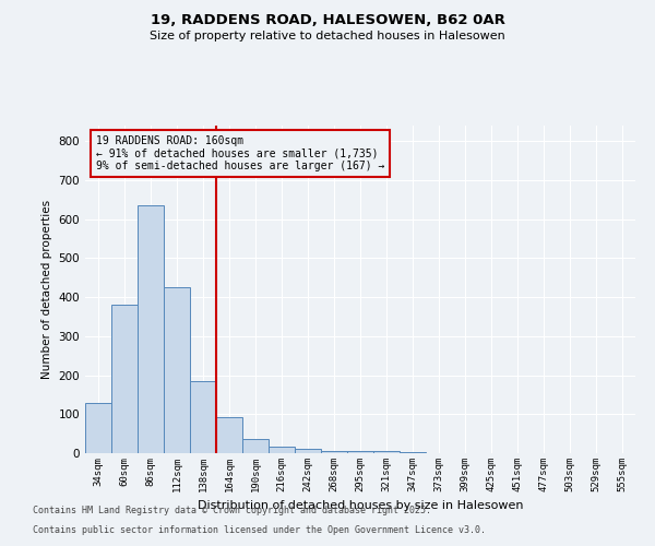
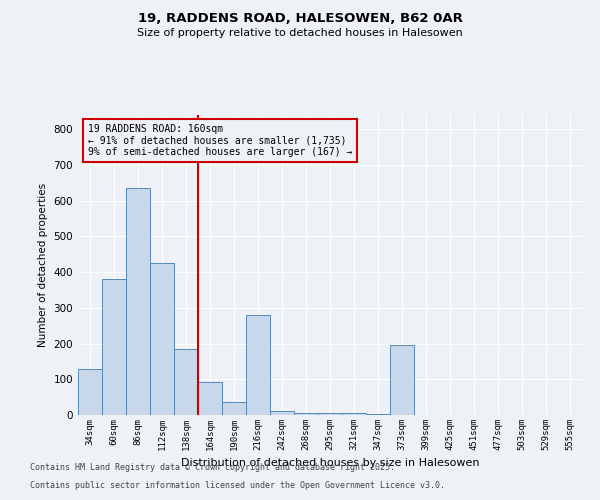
216sqm: 17 -> 280
373sqm: 1 -> 195
